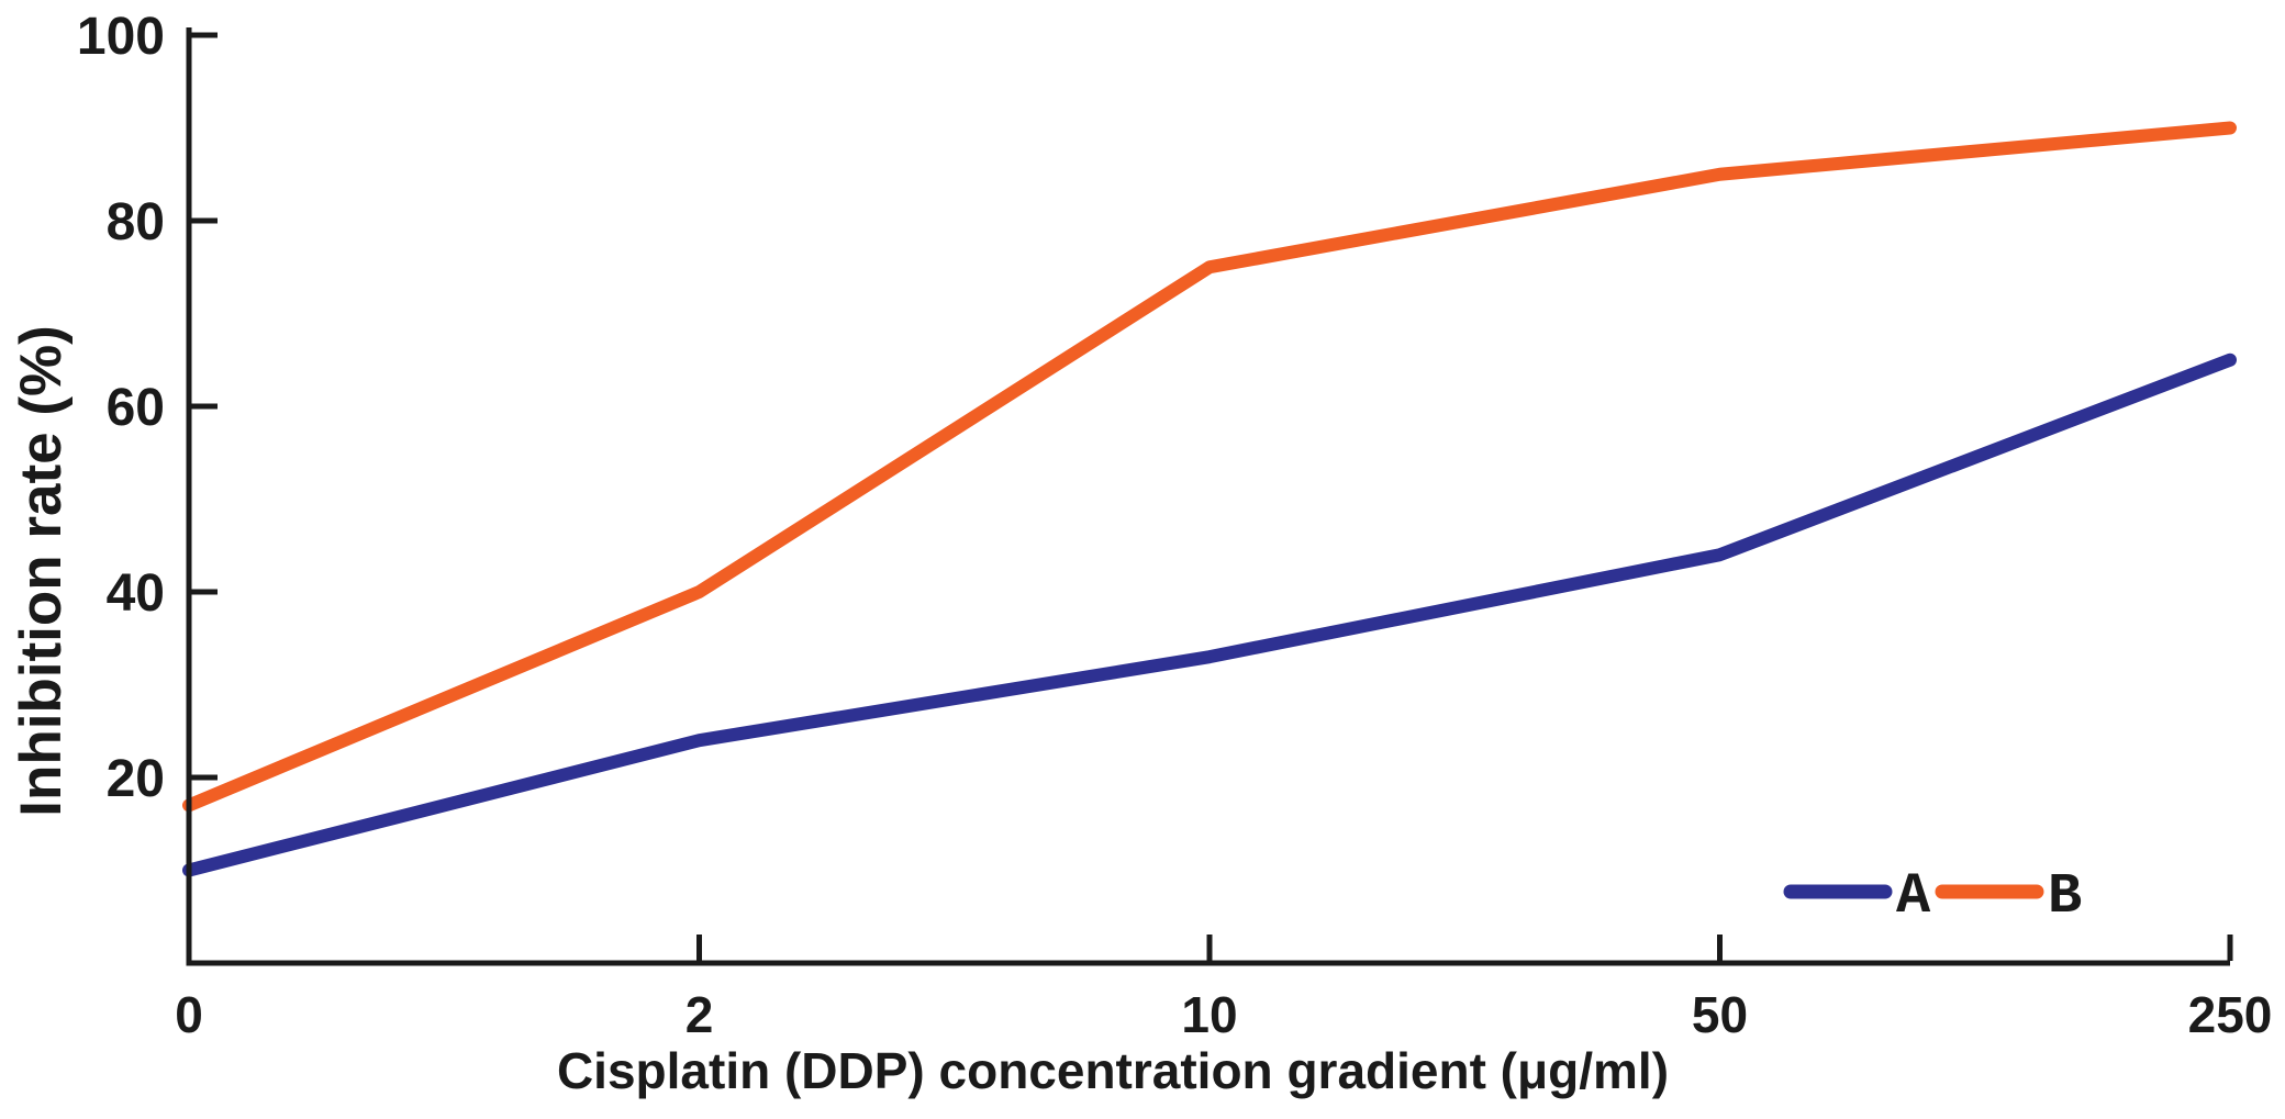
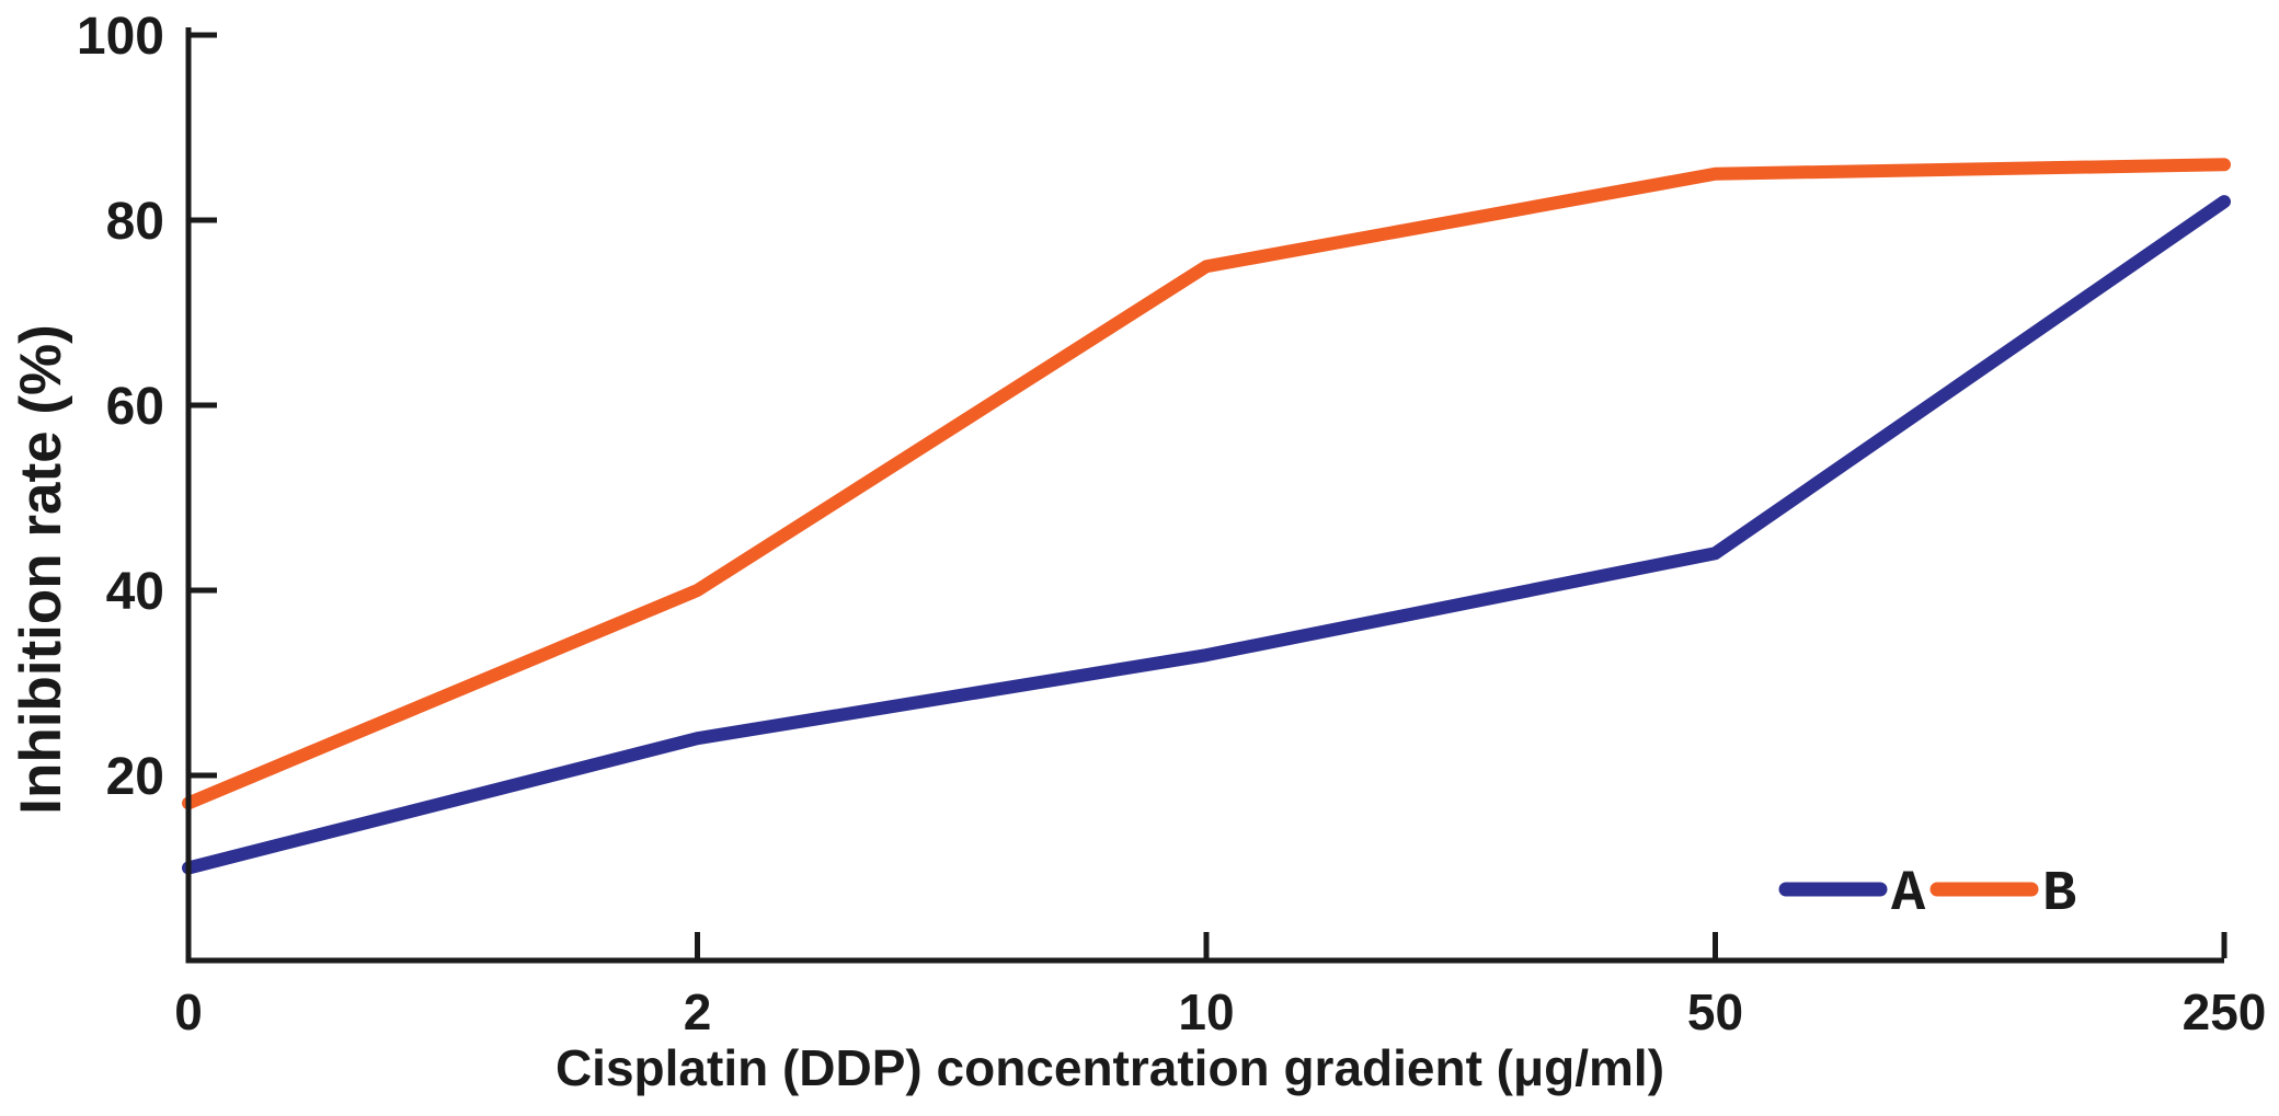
A/250: 65 -> 82
B/250: 90 -> 86
